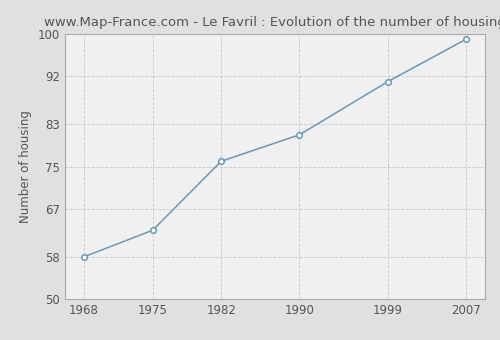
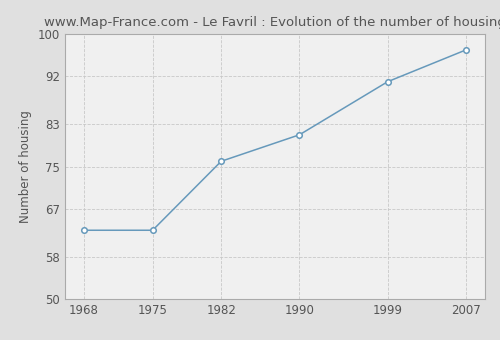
1968: 58 -> 63
2007: 99 -> 97
